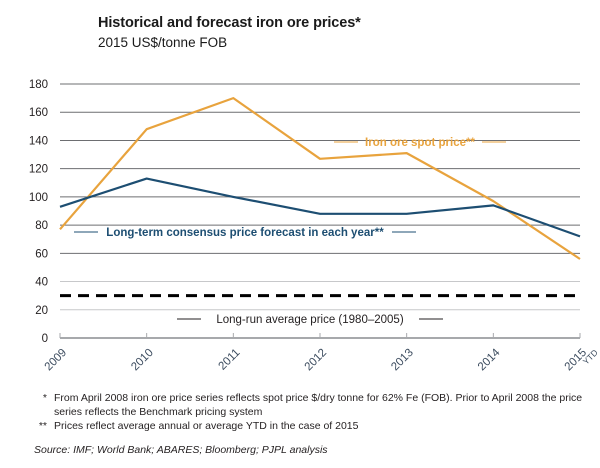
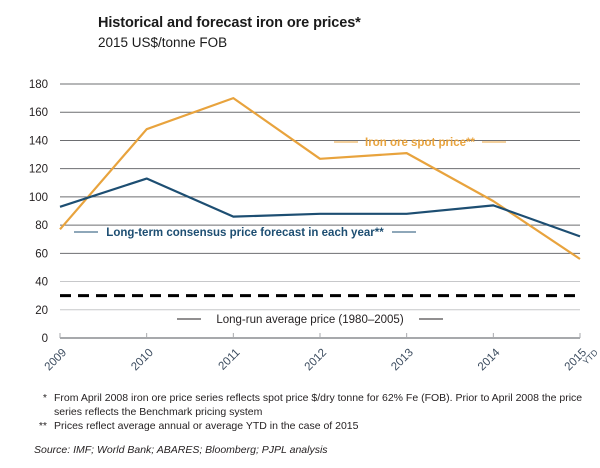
Long-term consensus price forecast in each year**/2011: 100 -> 86
